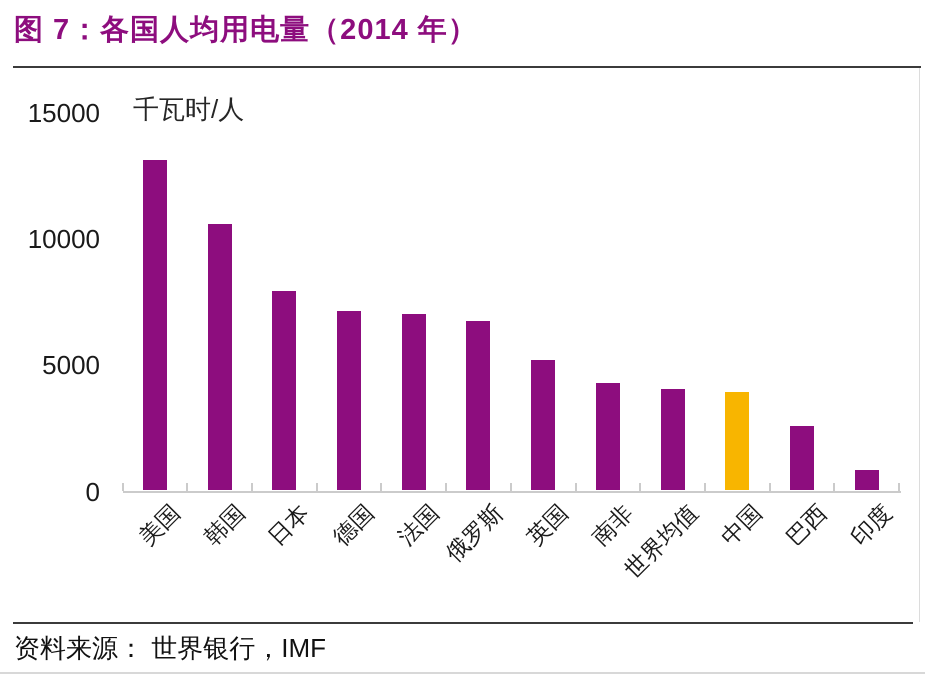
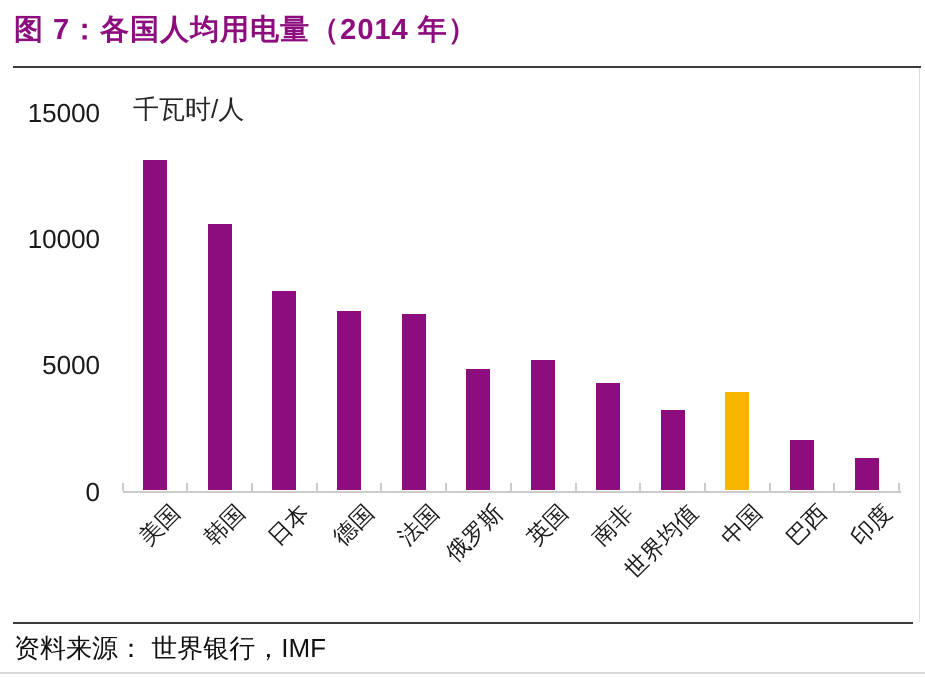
俄罗斯: 6700 -> 4800
世界均值: 4000 -> 3200
巴西: 2600 -> 2000
印度: 800 -> 1300
